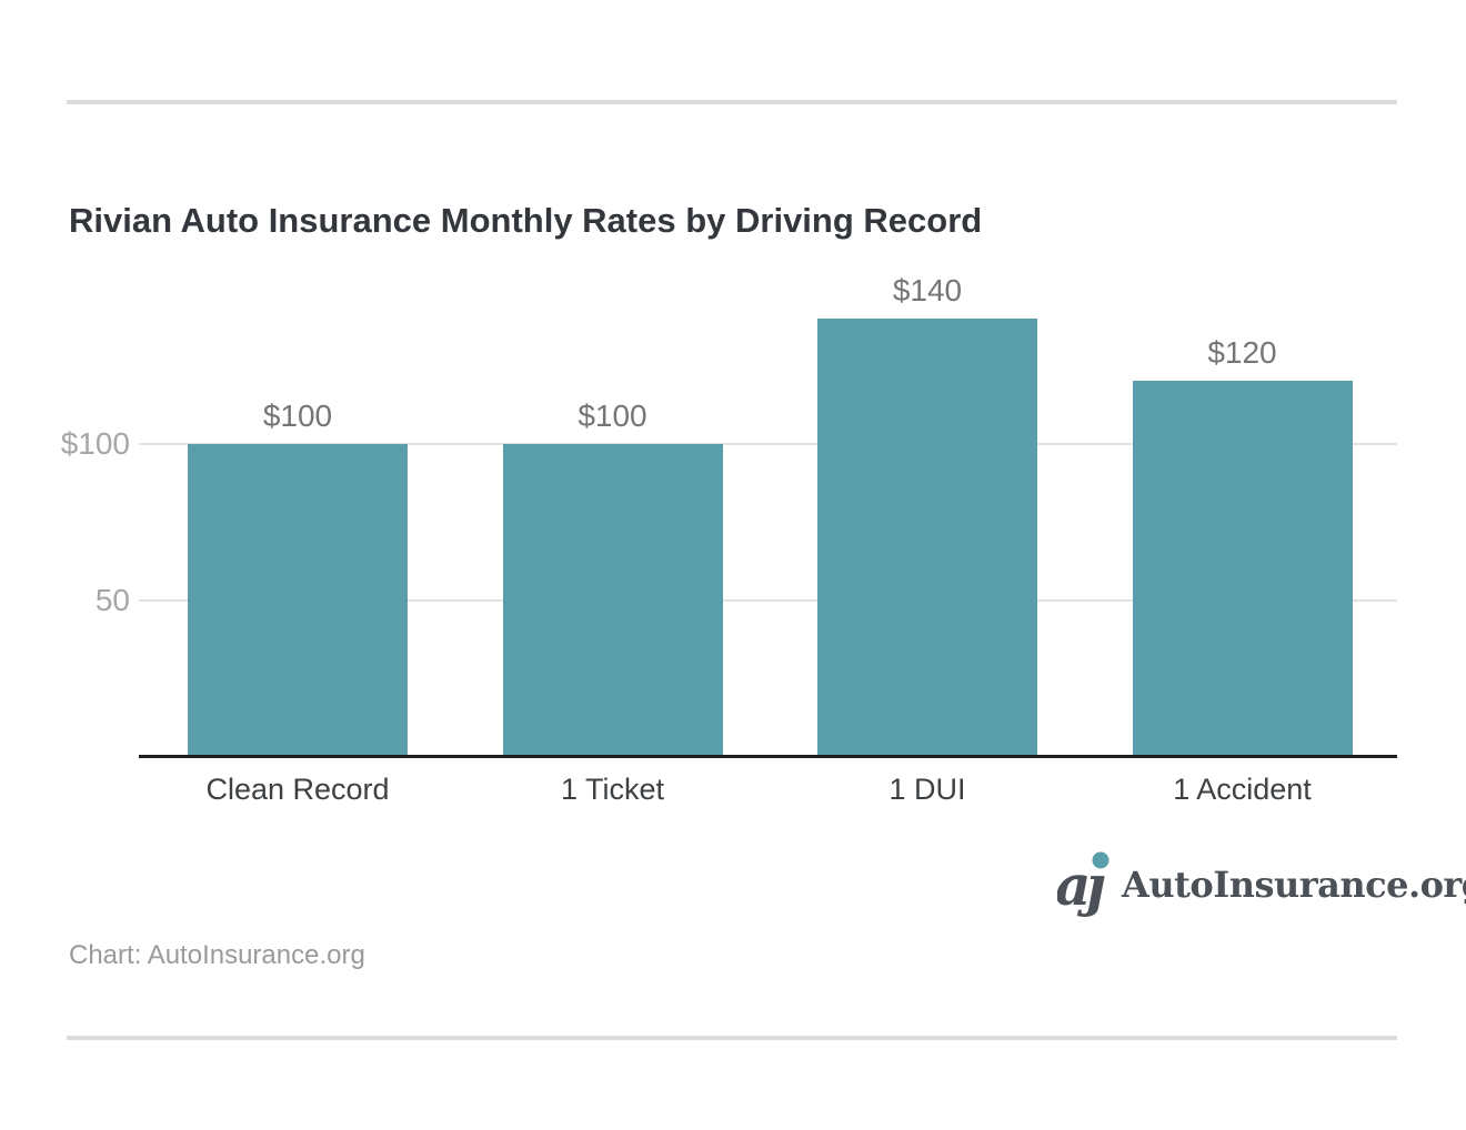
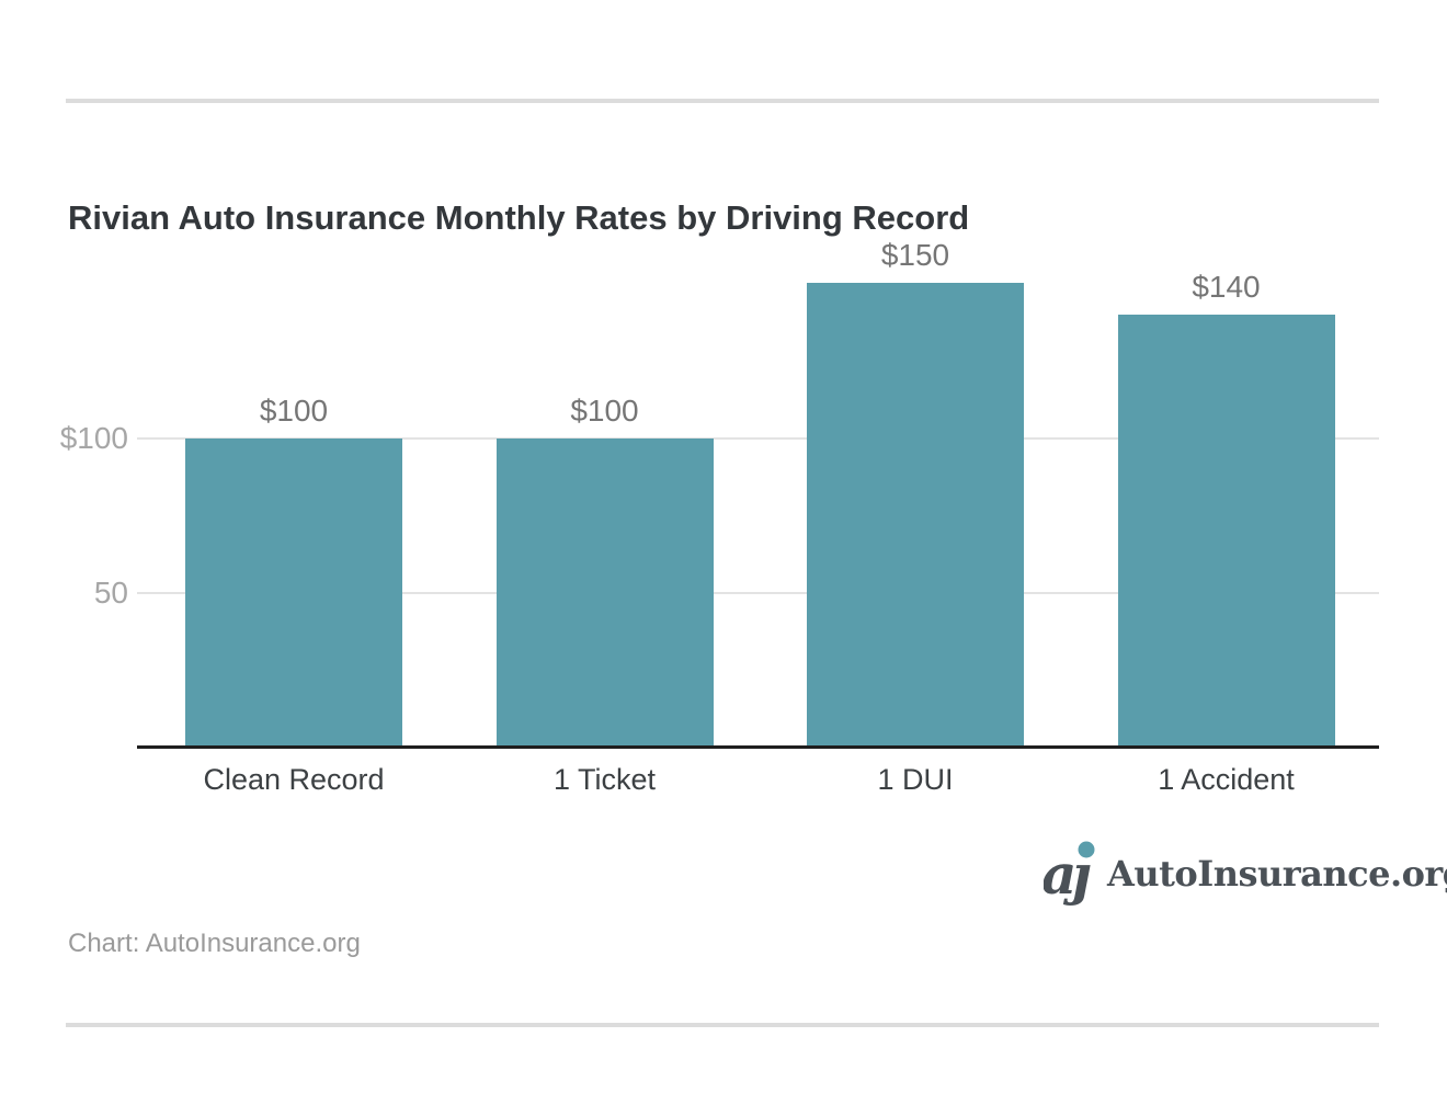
1 DUI: $140 -> $150
1 Accident: $120 -> $140
